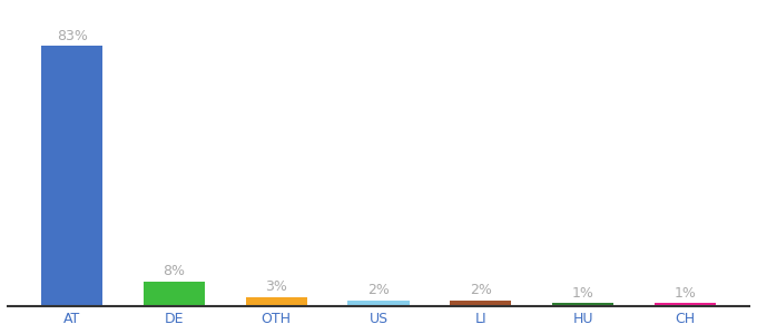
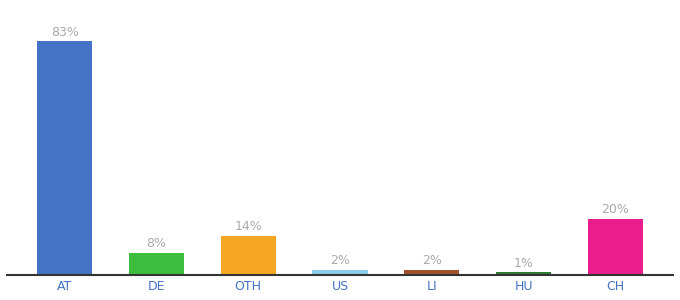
OTH: 3% -> 14%
CH: 1% -> 20%
